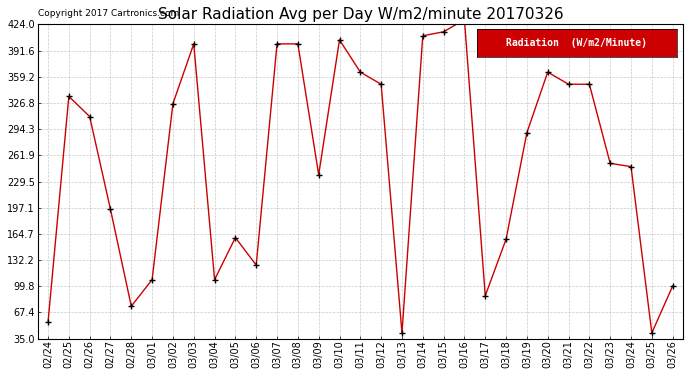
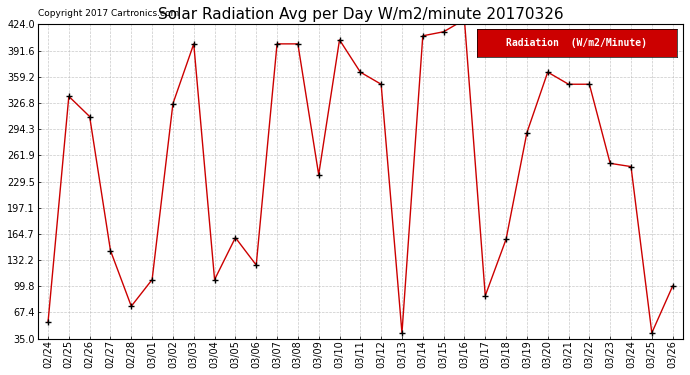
02/27: 195 -> 144
